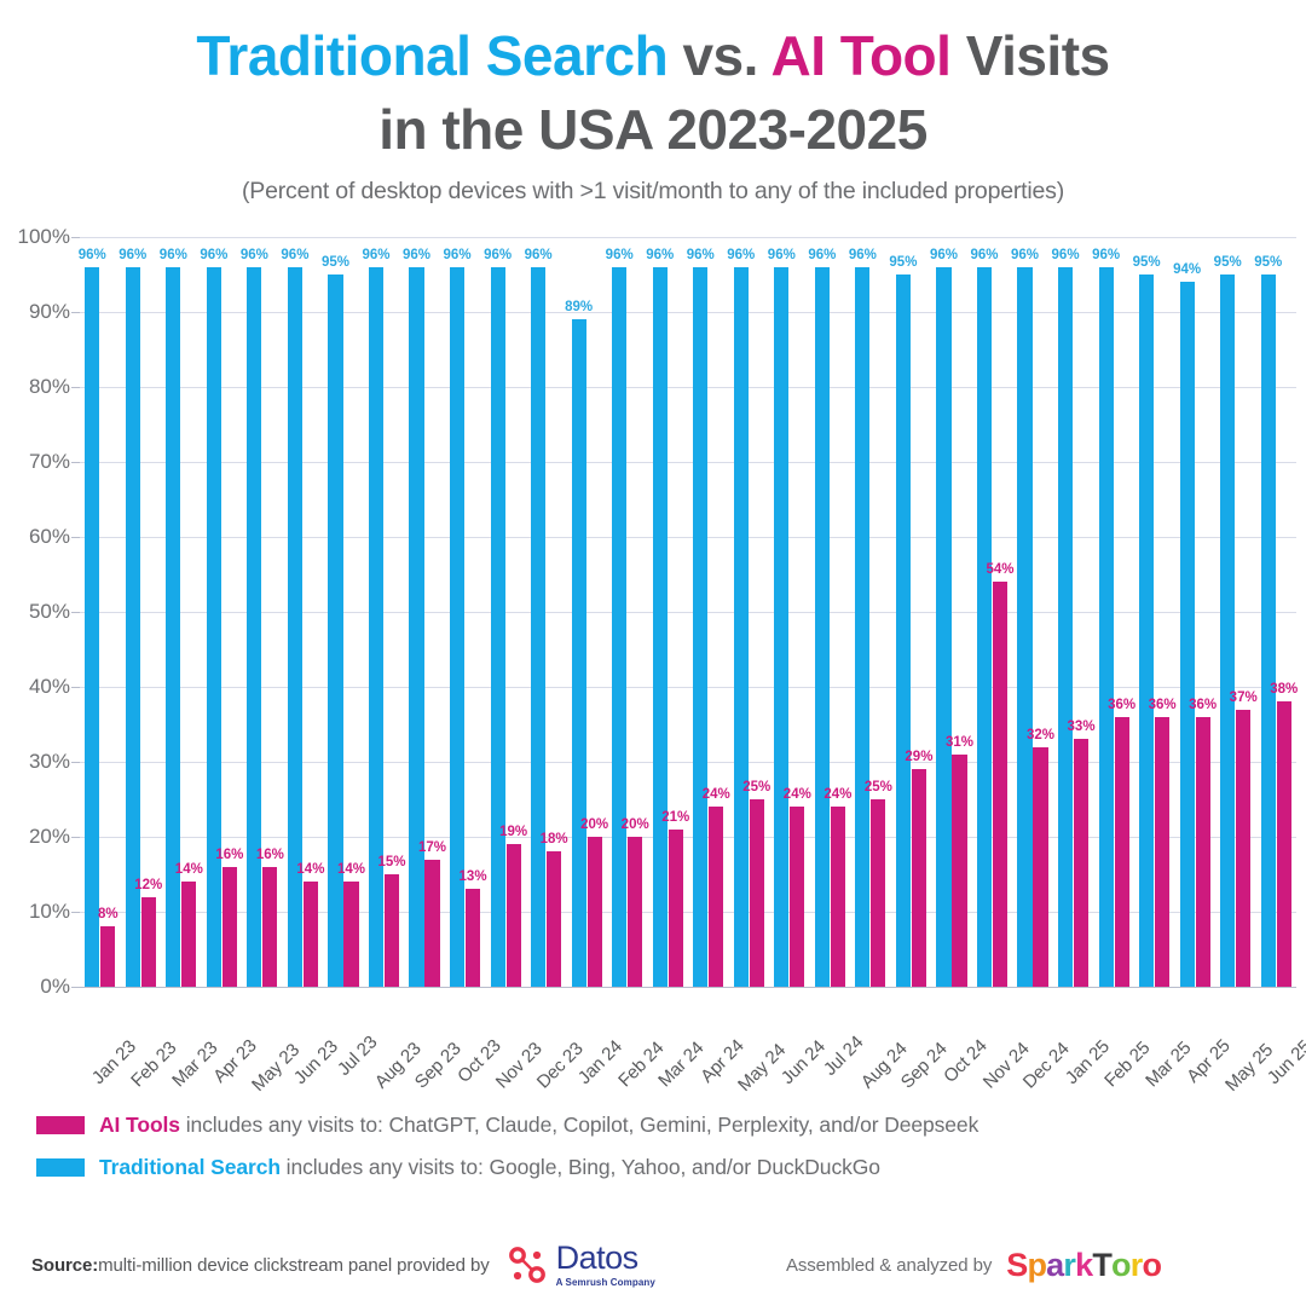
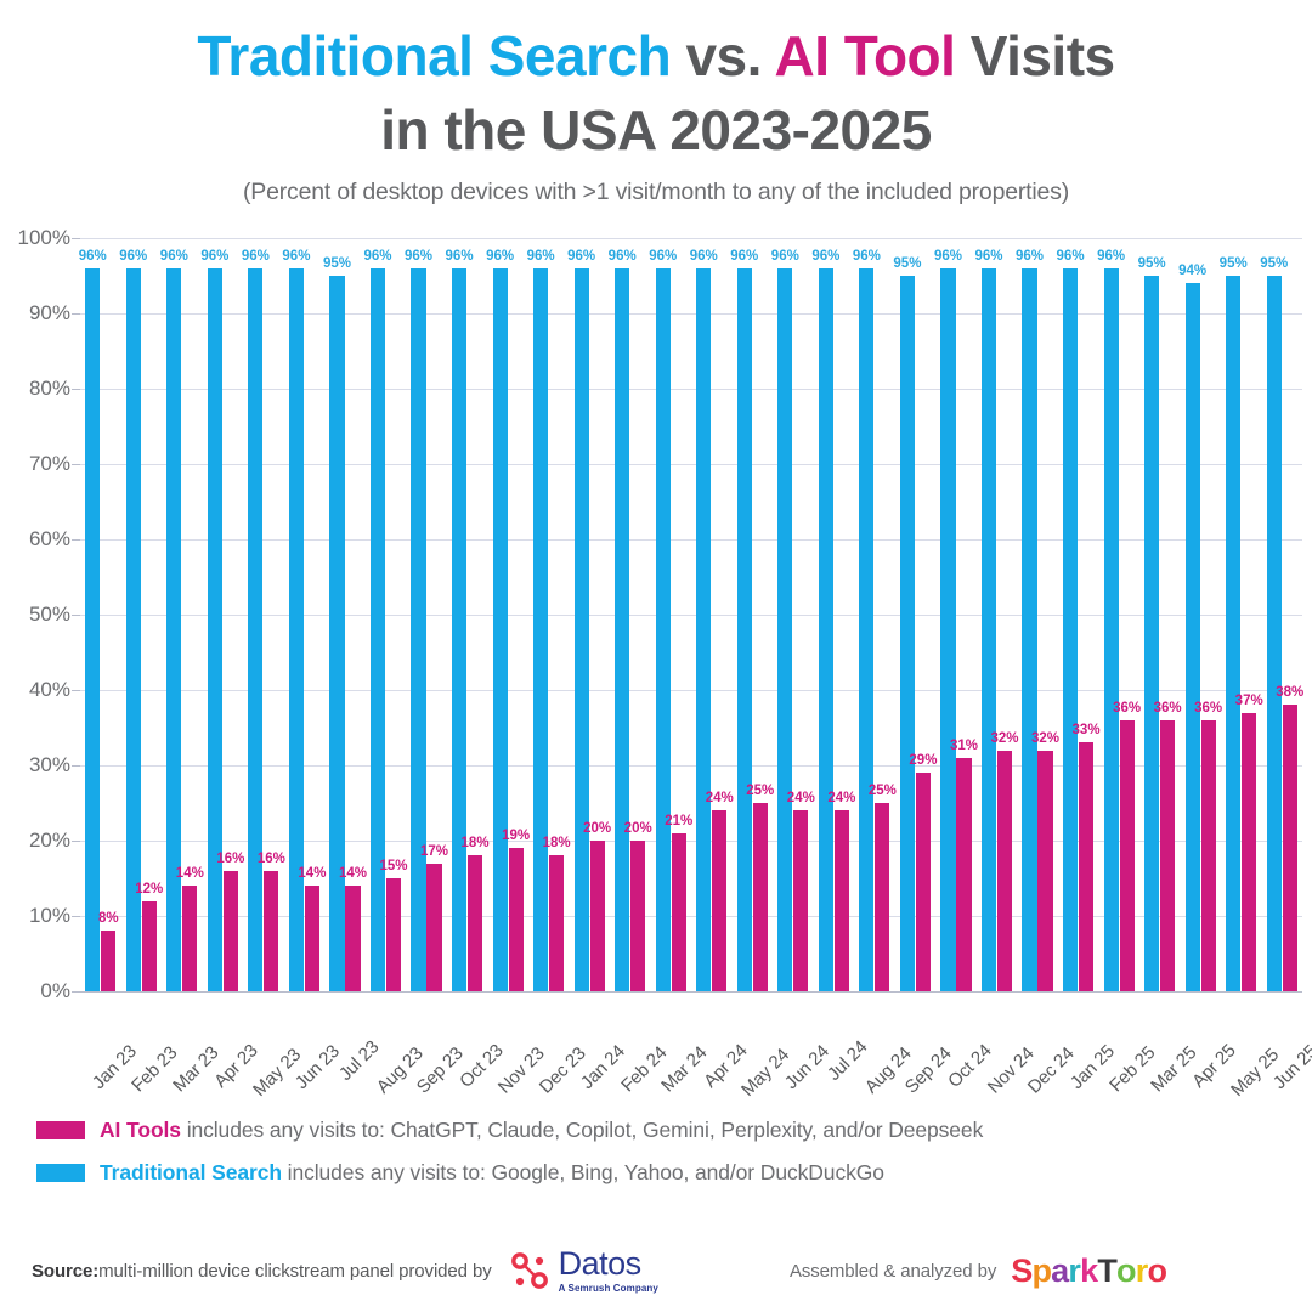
AI Tools/Oct 23: 13% -> 18%
Traditional Search/Jan 24: 89% -> 96%
AI Tools/Nov 24: 54% -> 32%
